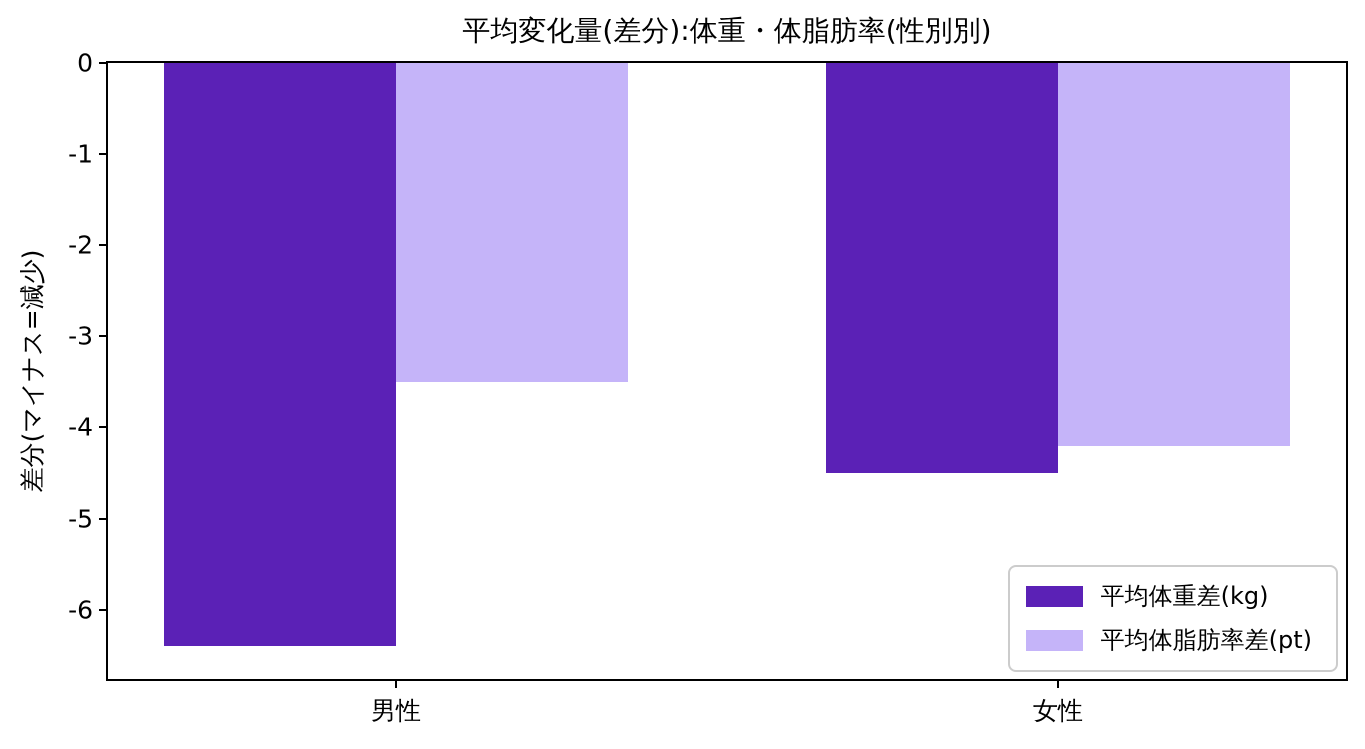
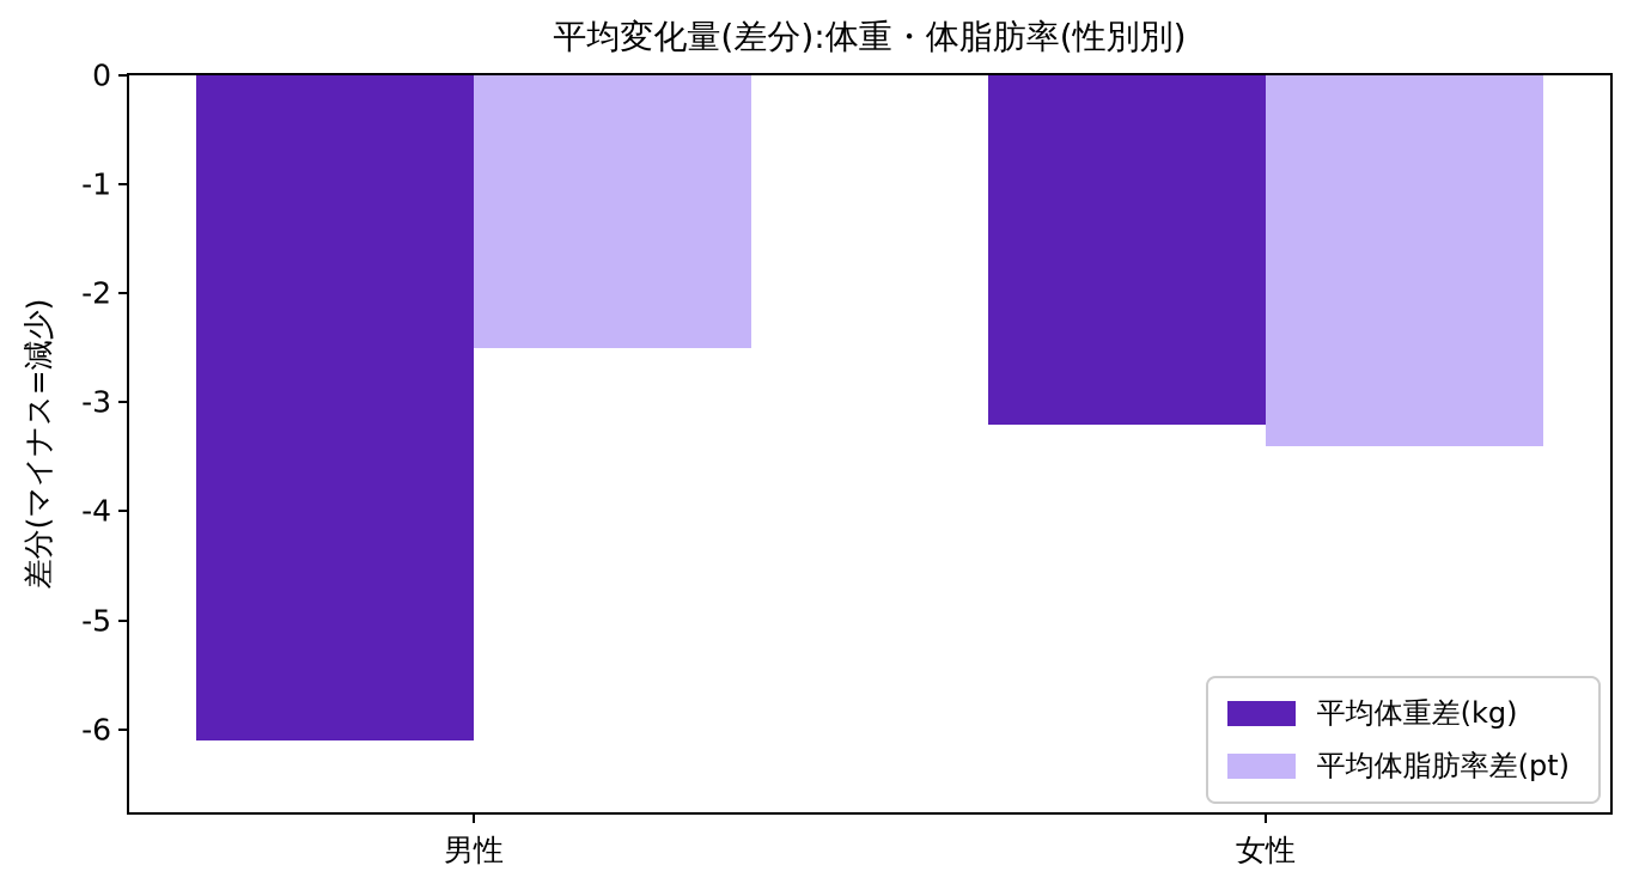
平均体重差(kg)/男性: -6.4 -> -6.1
平均体脂肪率差(pt)/男性: -3.5 -> -2.5
平均体重差(kg)/女性: -4.5 -> -3.2
平均体脂肪率差(pt)/女性: -4.2 -> -3.4
